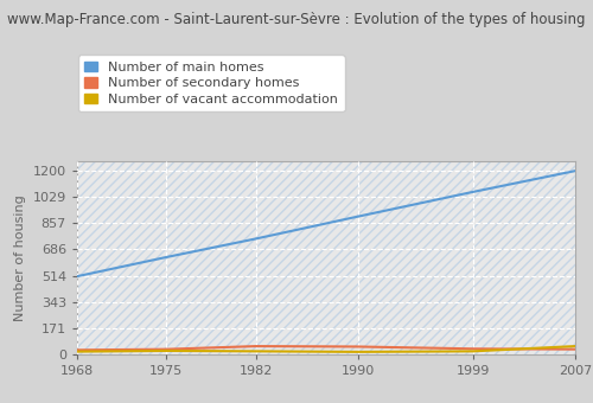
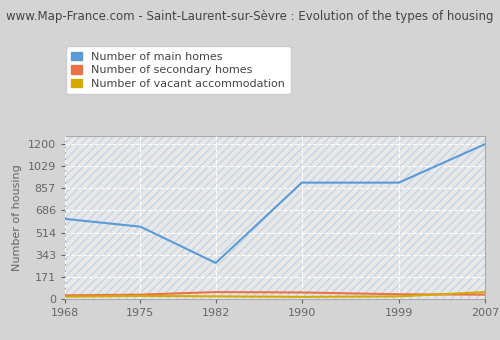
Number of main homes/1968: 510 -> 620
Number of main homes/1975: 640 -> 560
Number of main homes/1982: 760 -> 280
Number of main homes/1999: 1060 -> 900
